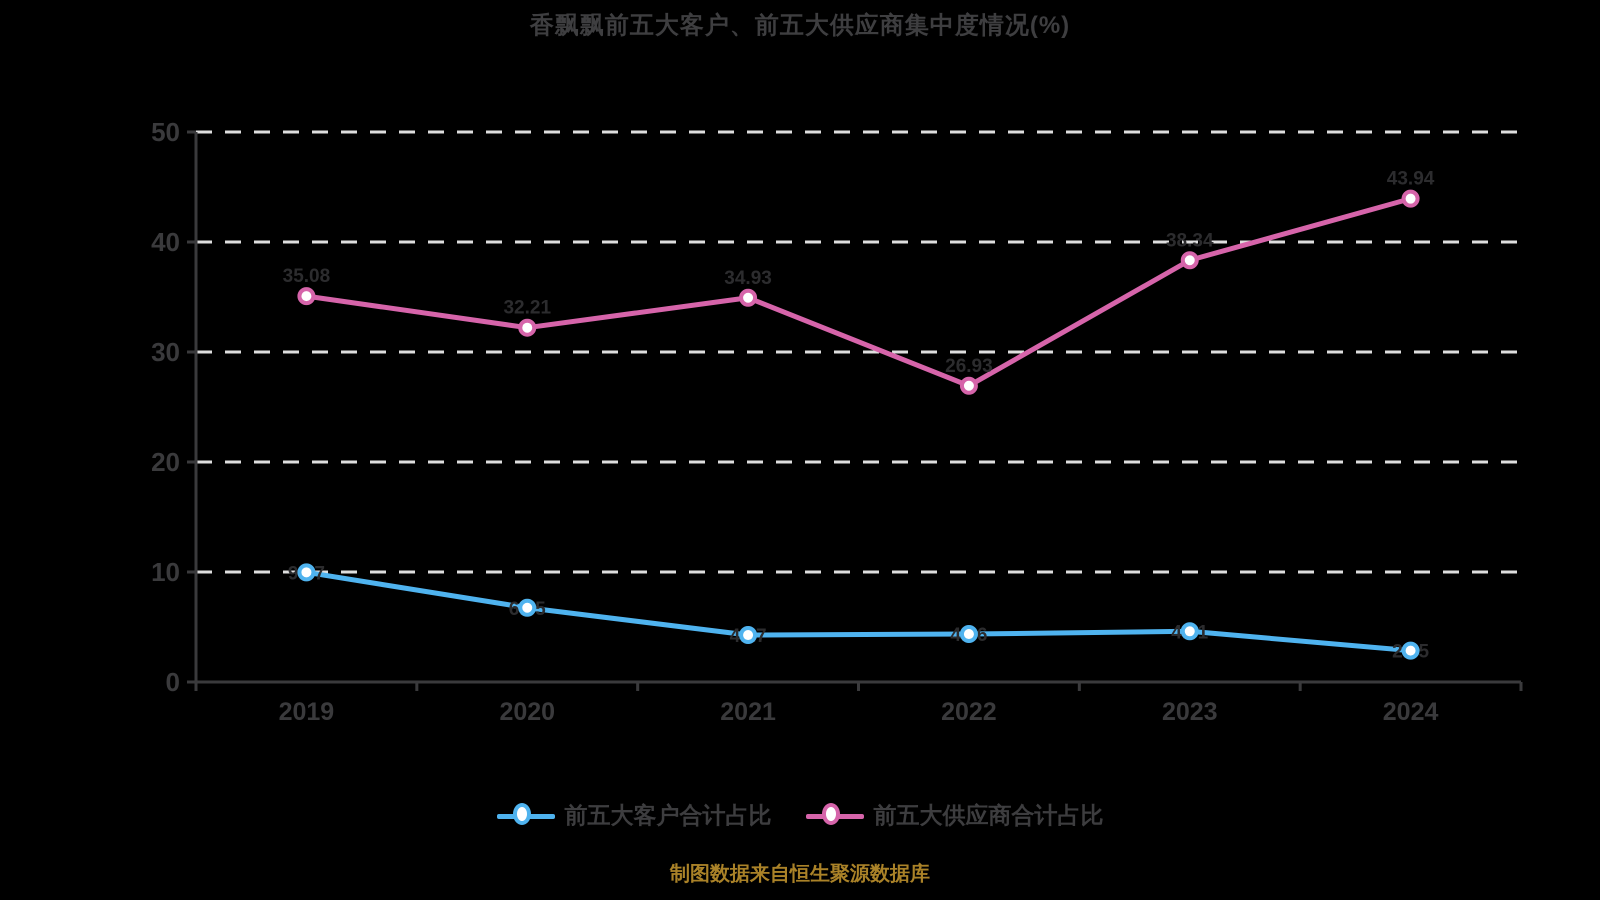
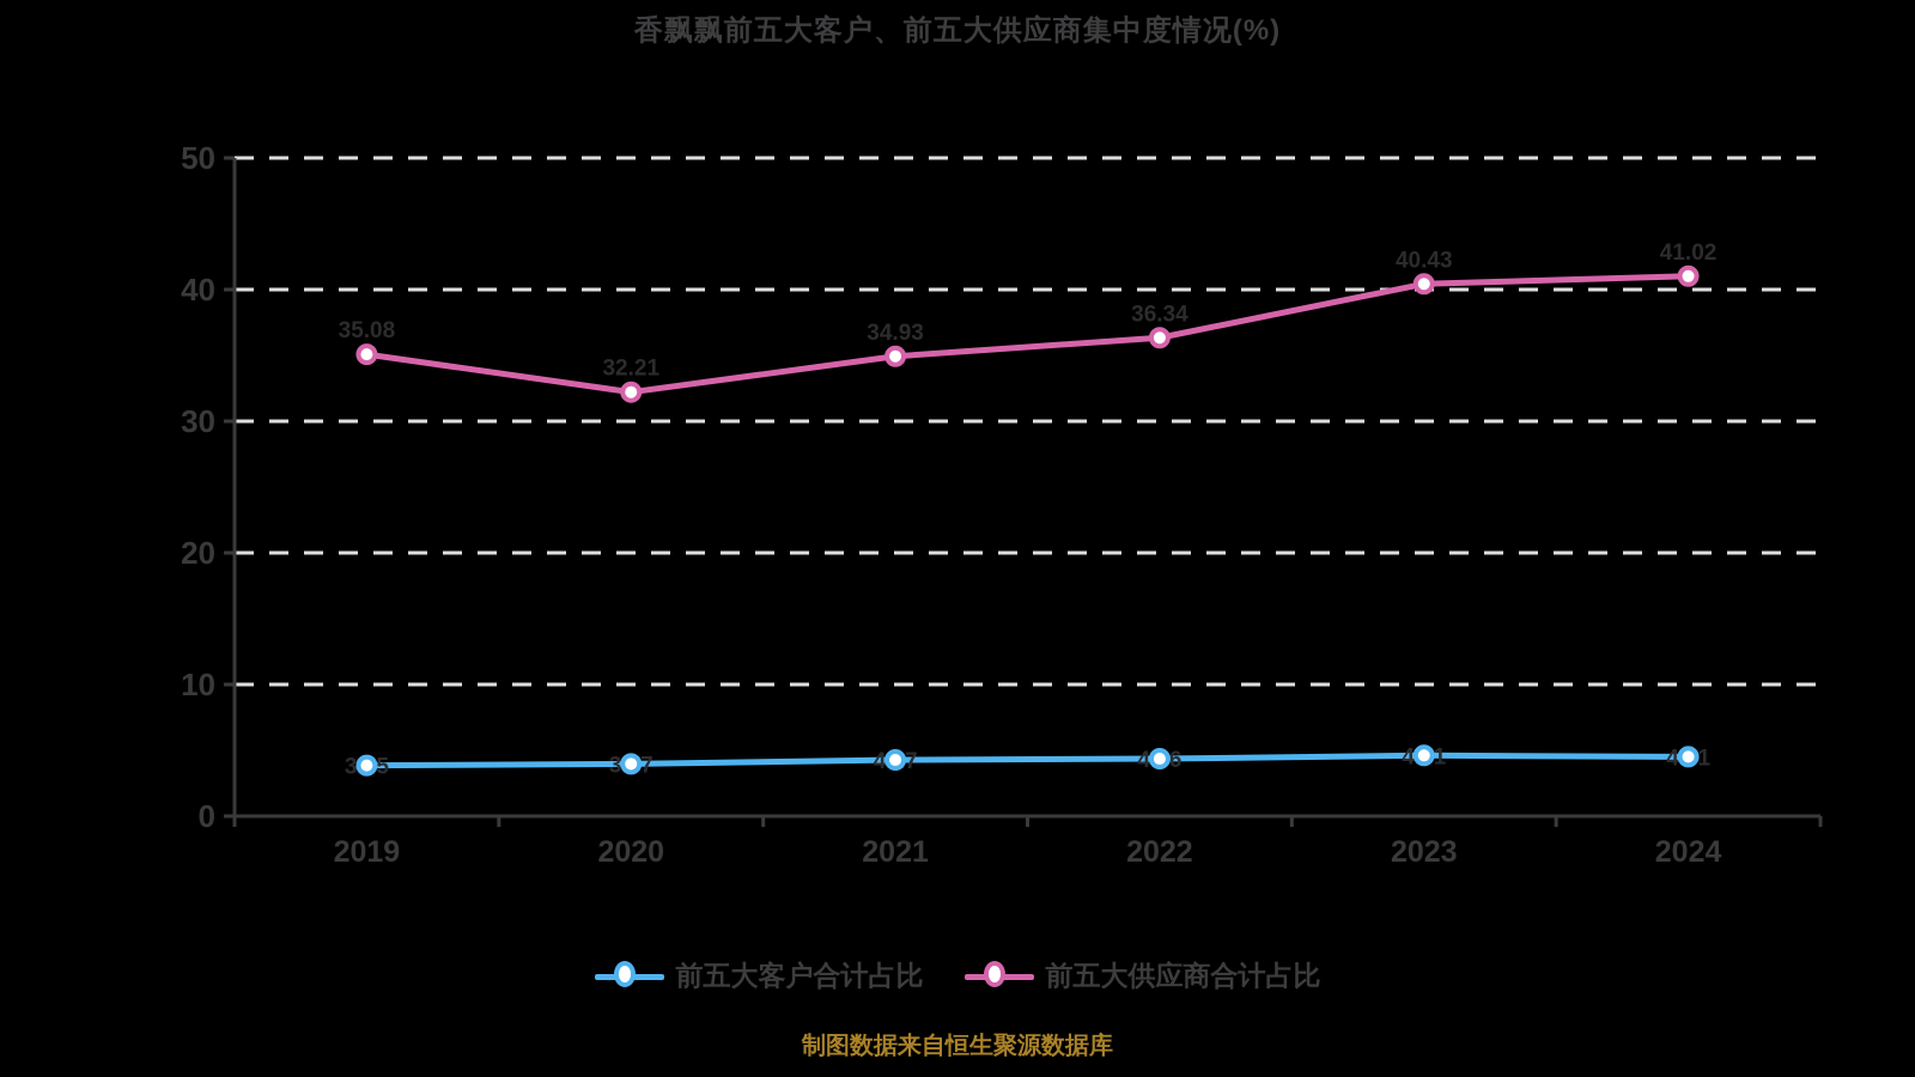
前五大客户合计占比/2019: 9.97 -> 3.85
前五大客户合计占比/2020: 6.75 -> 3.97
前五大供应商合计占比/2022: 26.93 -> 36.34
前五大供应商合计占比/2023: 38.34 -> 40.43
前五大客户合计占比/2024: 2.85 -> 4.51
前五大供应商合计占比/2024: 43.94 -> 41.02
